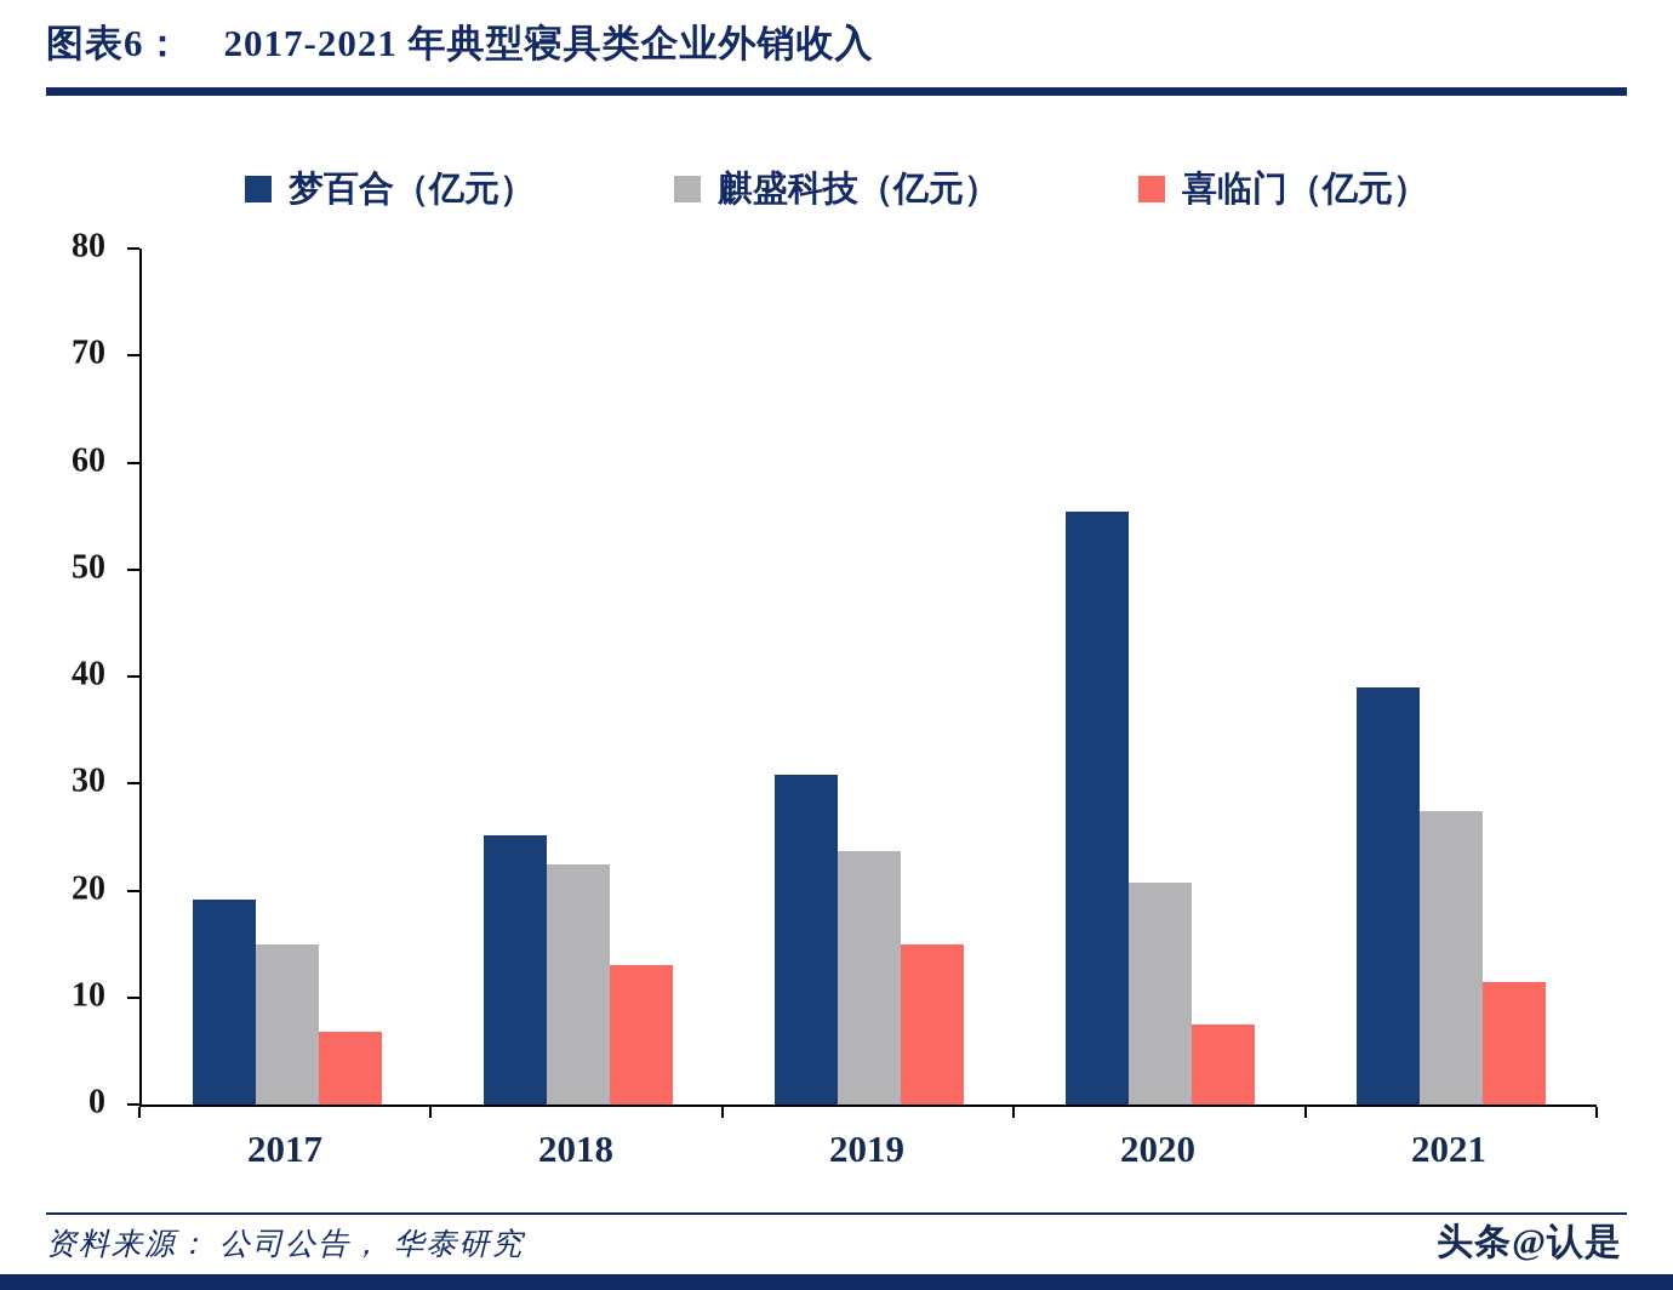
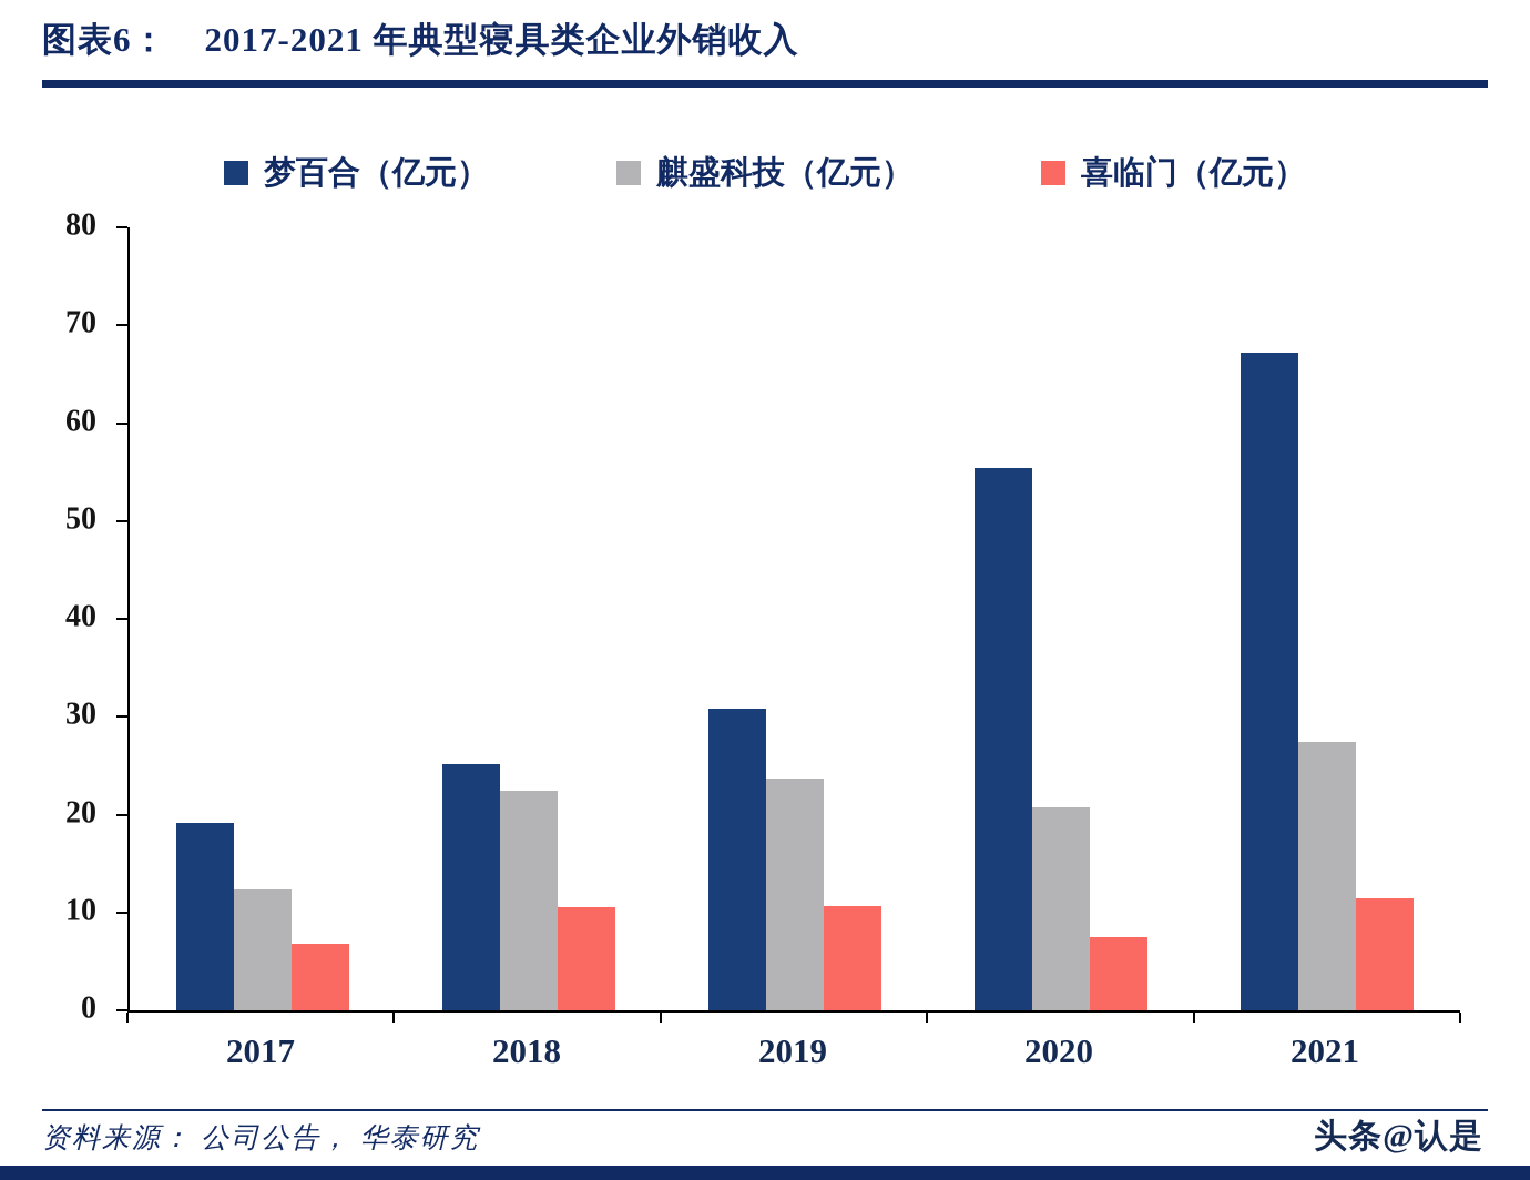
麒盛科技（亿元）/2017: 15 -> 12
喜临门（亿元）/2018: 13 -> 10
喜临门（亿元）/2019: 15 -> 11
梦百合（亿元）/2021: 39 -> 67
